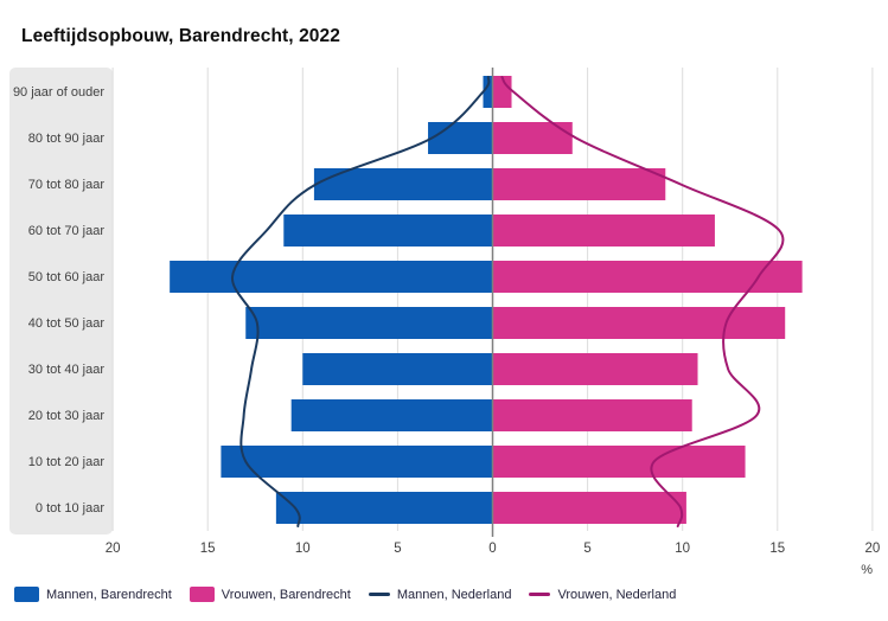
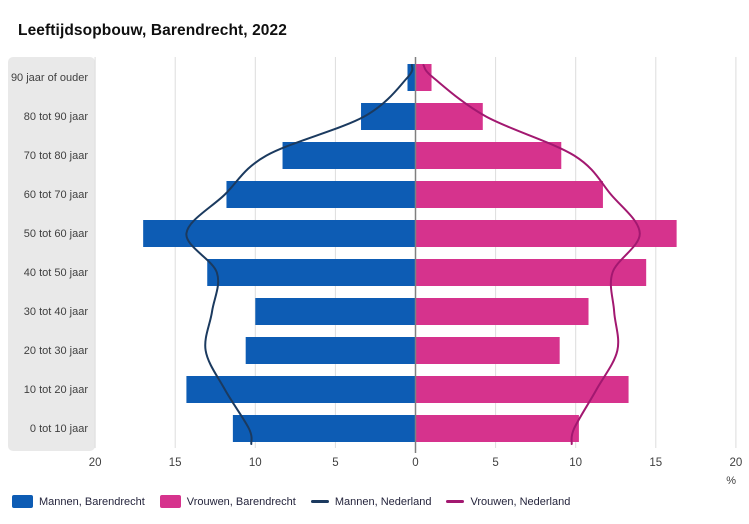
Mannen, Barendrecht/70 tot 80 jaar: 9.4 -> 8.3
Mannen, Barendrecht/60 tot 70 jaar: 11.0 -> 11.8
Vrouwen, Nederland/60 tot 70 jaar: 15.1 -> 12.2
Mannen, Nederland/50 tot 60 jaar: 13.7 -> 14.3
Vrouwen, Barendrecht/40 tot 50 jaar: 15.4 -> 14.4
Vrouwen, Barendrecht/20 tot 30 jaar: 10.5 -> 9.0
Vrouwen, Nederland/20 tot 30 jaar: 13.9 -> 12.6
Mannen, Nederland/10 tot 20 jaar: 13.0 -> 11.9
Vrouwen, Nederland/10 tot 20 jaar: 8.5 -> 11.3
